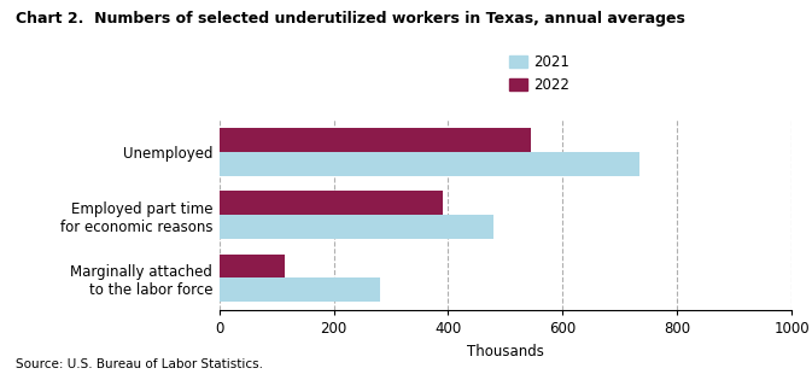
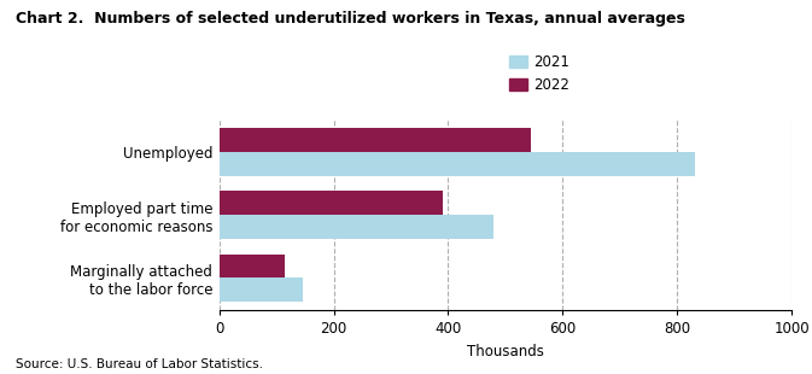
2021/Unemployed: 735 -> 830
2021/Marginally attached to the labor force: 280 -> 145
